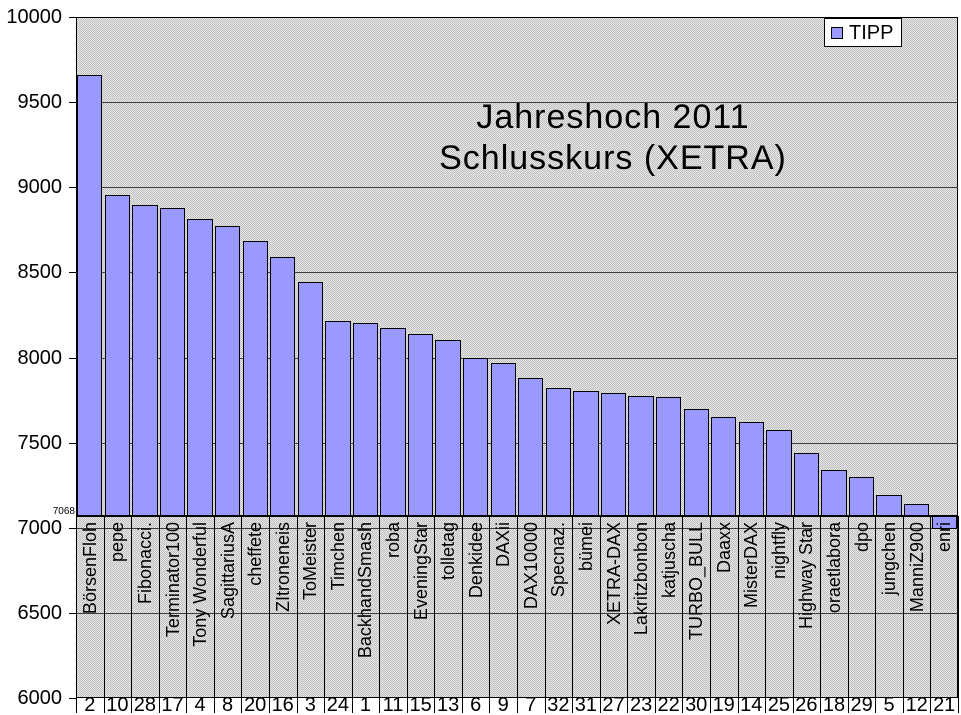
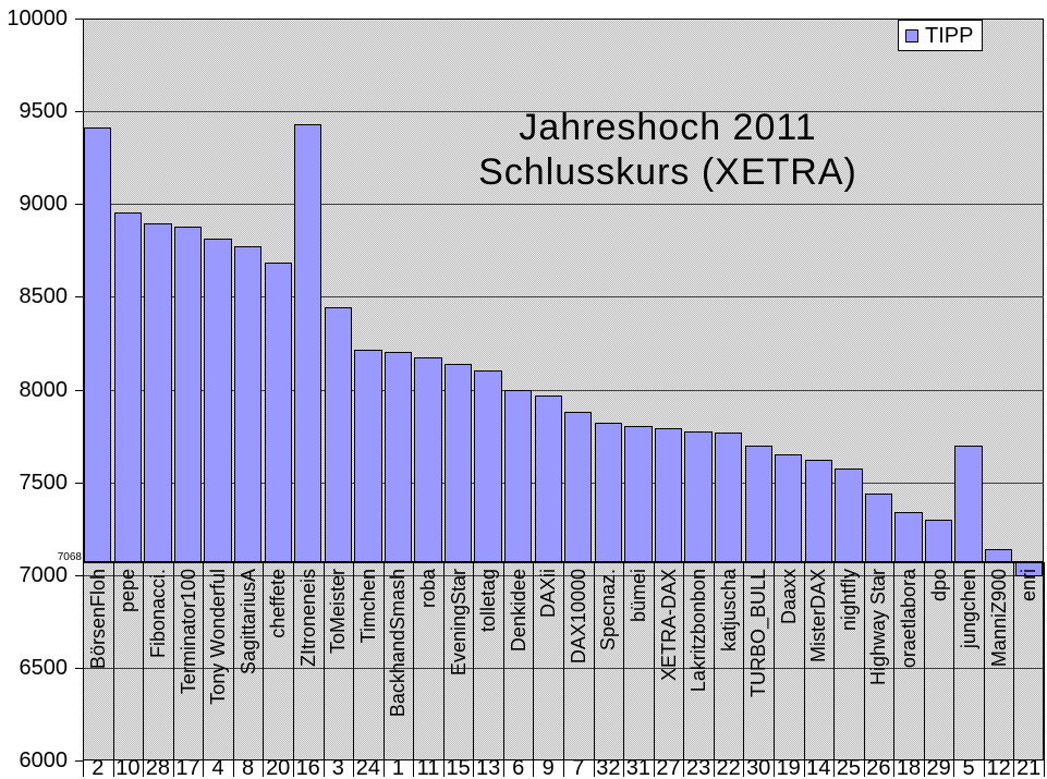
BörsenFloh: 9660 -> 9410
ZItroneneis: 8590 -> 9430
jungchen: 7200 -> 7700
